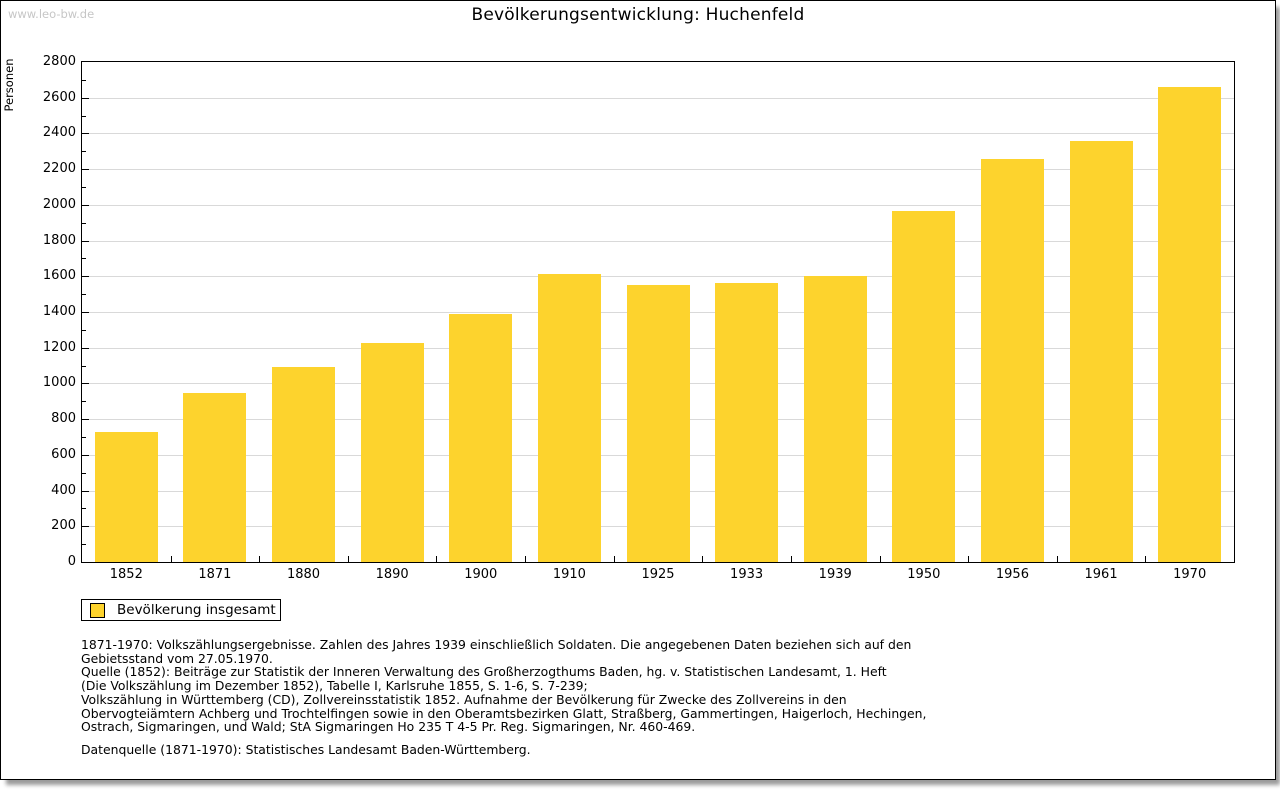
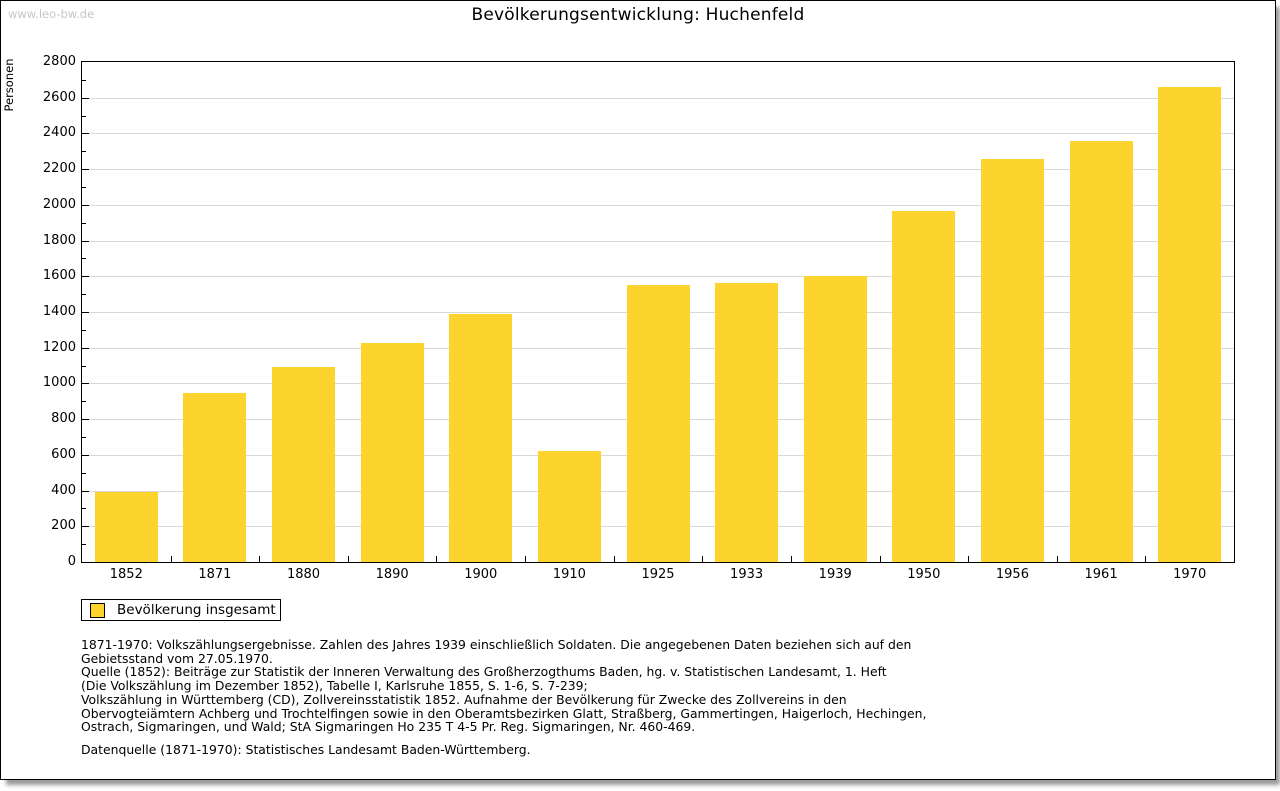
1852: 730 -> 390
1910: 1620 -> 620
